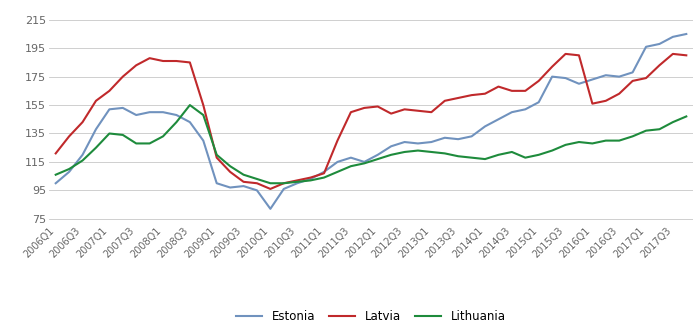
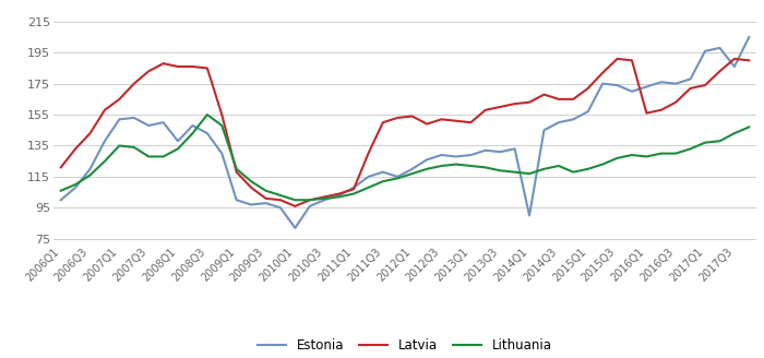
Estonia/2008Q1: 150 -> 138
Estonia/2014Q1: 140 -> 90
Estonia/2017Q3: 203 -> 186
